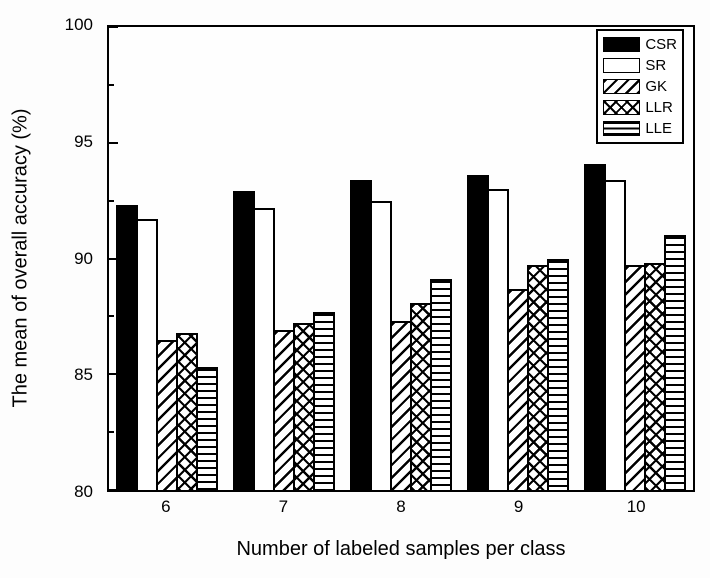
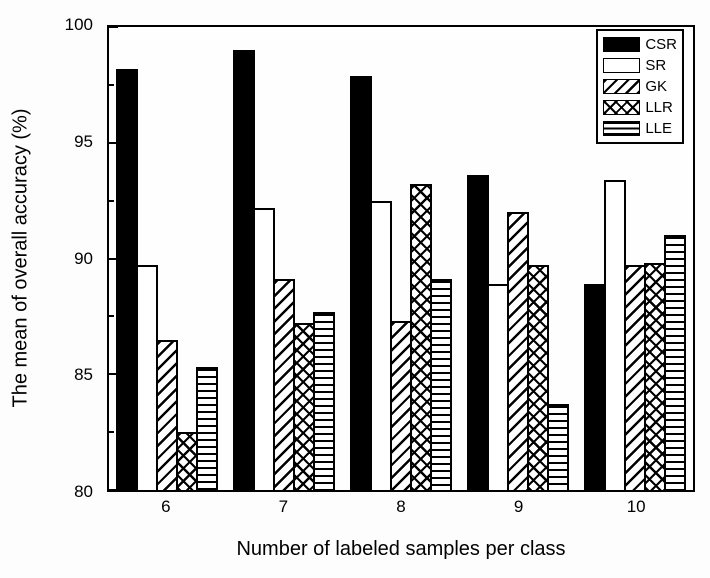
CSR/6: 92.3 -> 98.2
SR/6: 91.7 -> 89.7
LLR/6: 86.8 -> 82.5
CSR/7: 92.9 -> 99.0
GK/7: 86.9 -> 89.1
CSR/8: 93.4 -> 97.9
LLR/8: 88.1 -> 93.2
SR/9: 93.0 -> 88.9
GK/9: 88.7 -> 92.0
LLE/9: 90.0 -> 83.7
CSR/10: 94.1 -> 88.9
